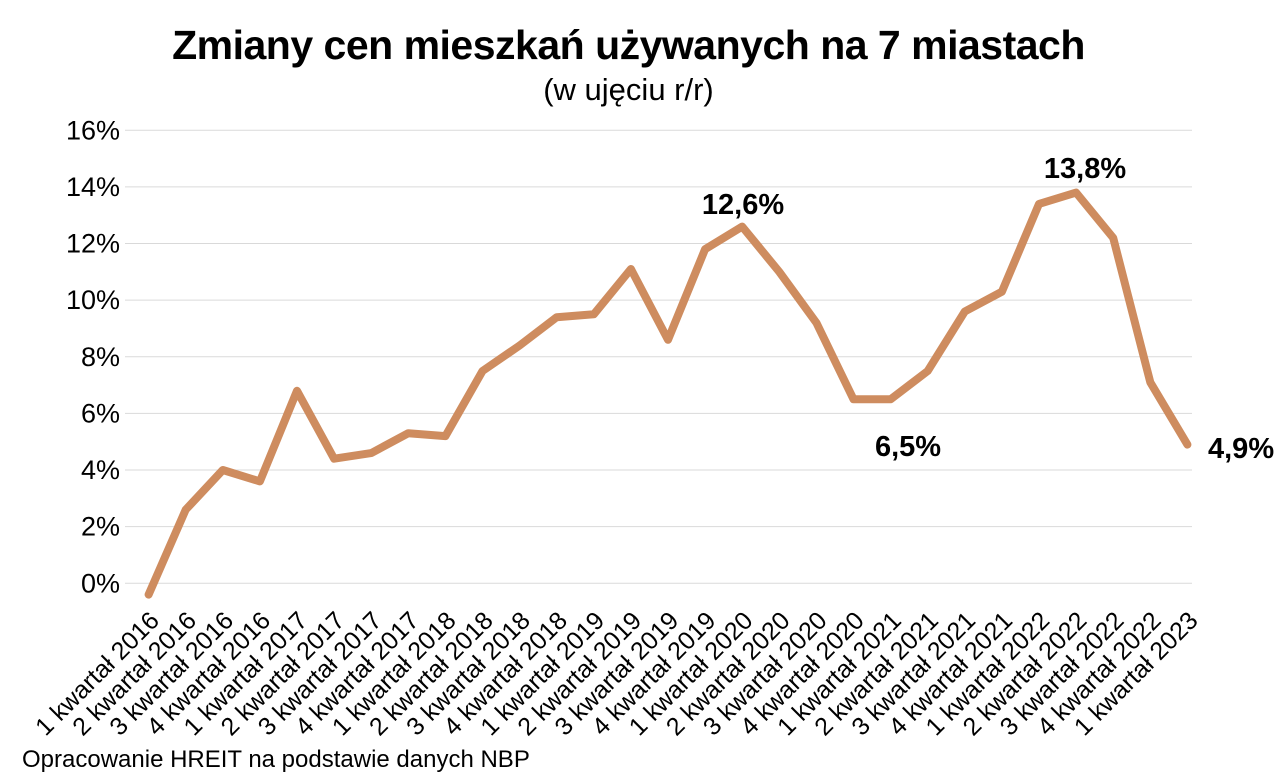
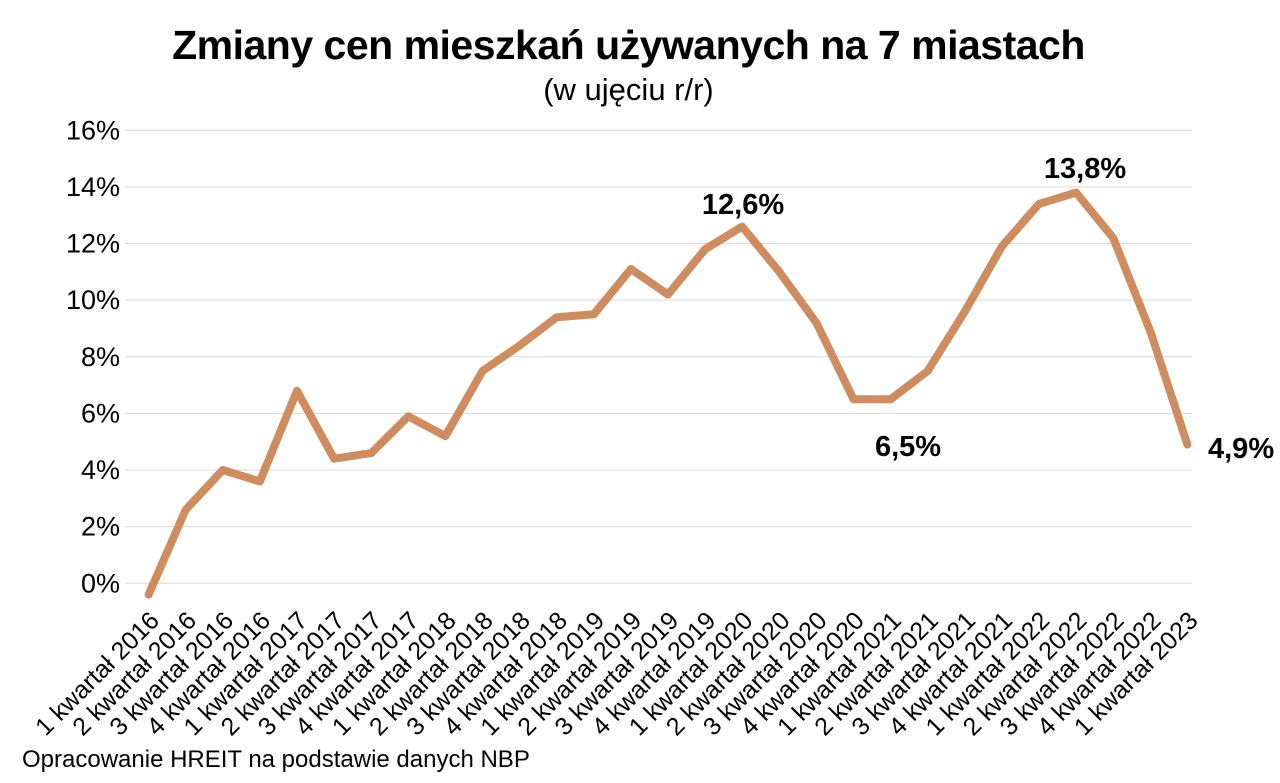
4 kwartał 2017: 5.3% -> 5.9%
3 kwartał 2019: 8.6% -> 10.2%
4 kwartał 2021: 10.3% -> 11.9%
4 kwartał 2022: 7.1% -> 8.9%
